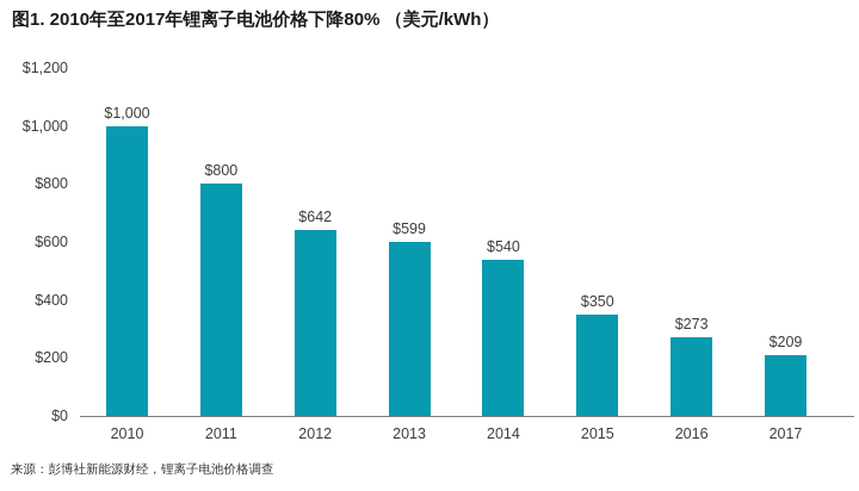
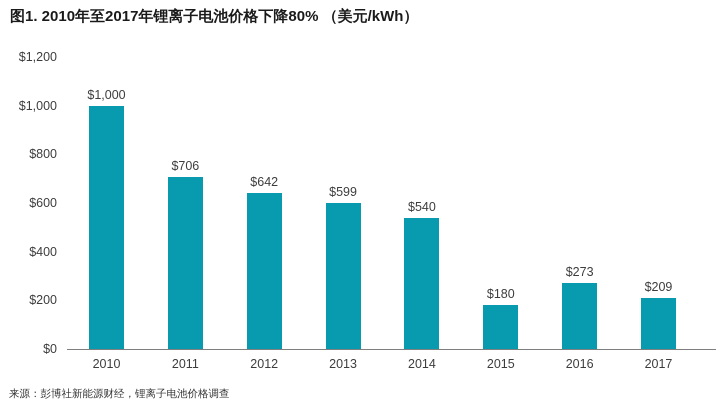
2011: $800 -> $706
2015: $350 -> $180
